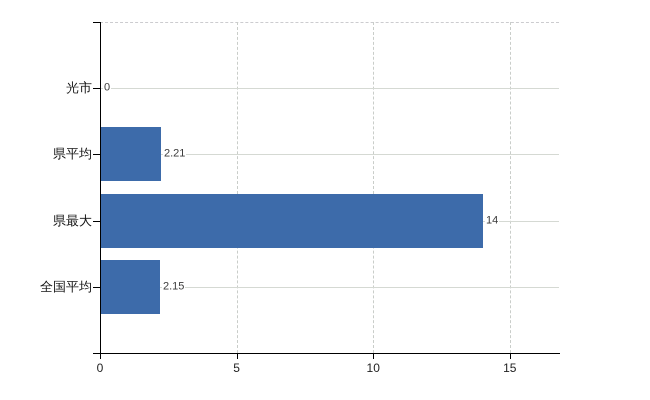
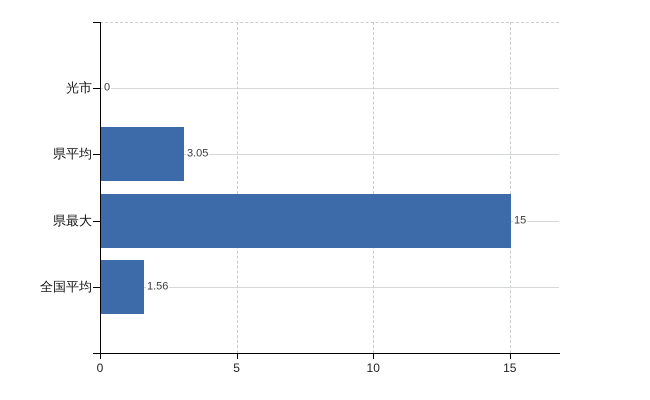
県平均: 2.21 -> 3.05
県最大: 14 -> 15
全国平均: 2.15 -> 1.56
